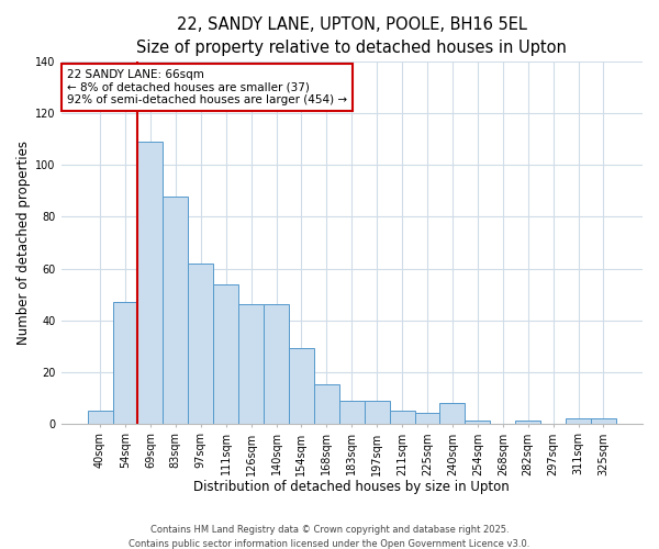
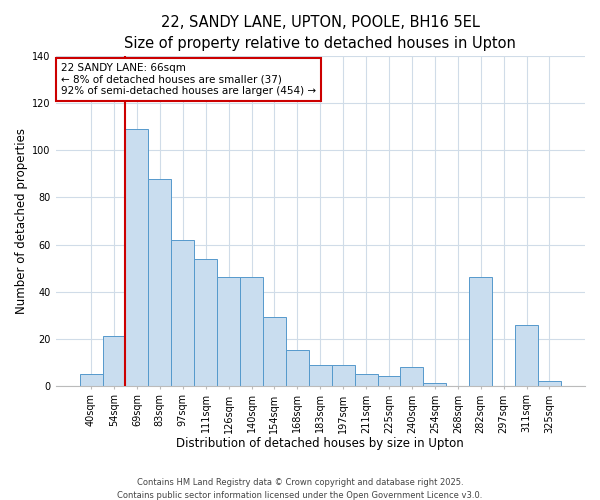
54sqm: 47 -> 21
282sqm: 1 -> 46
311sqm: 2 -> 26
